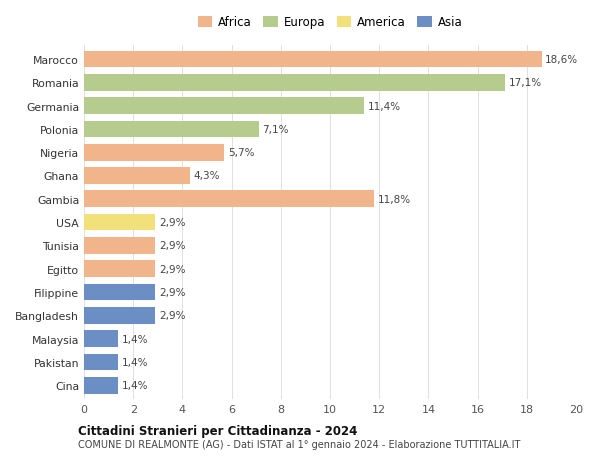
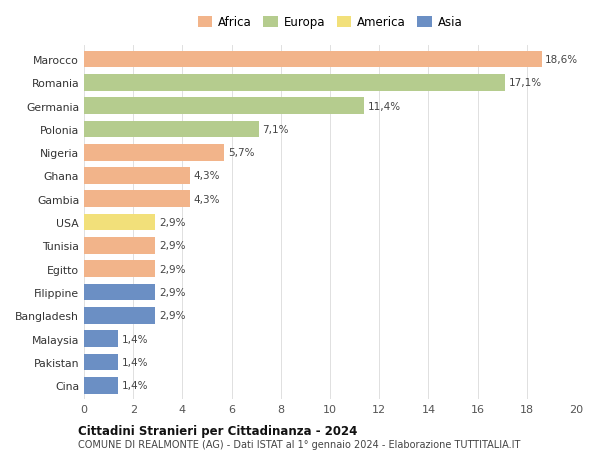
Gambia: 11,8% -> 4,3%
